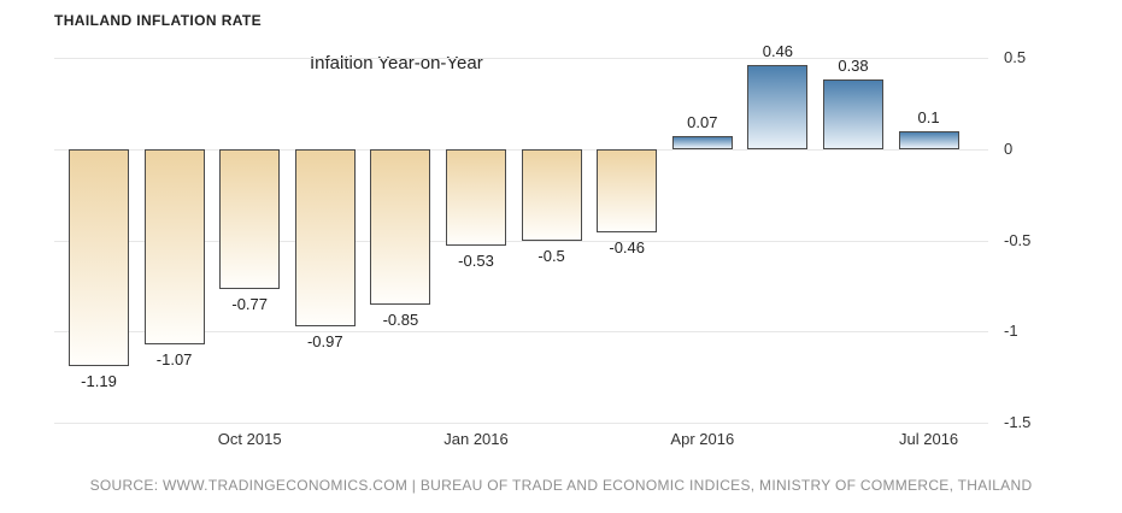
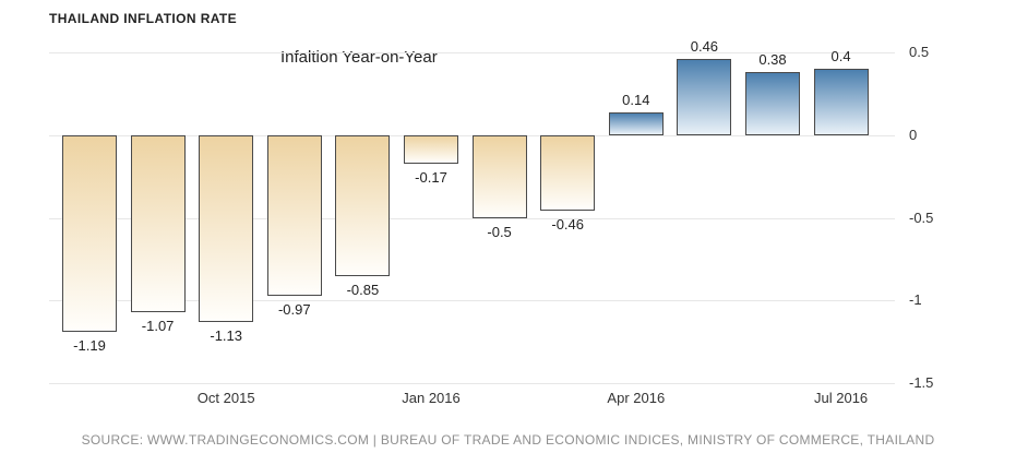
Oct 2015: -0.77 -> -1.13
Jan 2016: -0.53 -> -0.17
Apr 2016: 0.07 -> 0.14
Jul 2016: 0.1 -> 0.4
